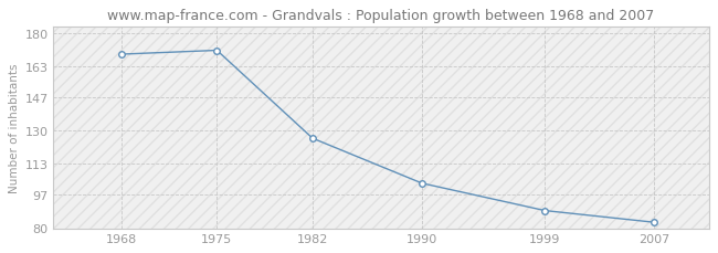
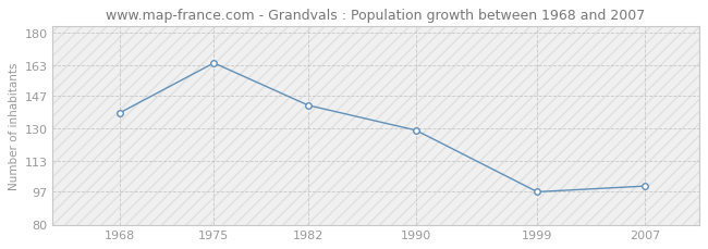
1968: 169 -> 138
1975: 171 -> 164
1982: 126 -> 142
1990: 103 -> 129
1999: 89 -> 97
2007: 83 -> 100
